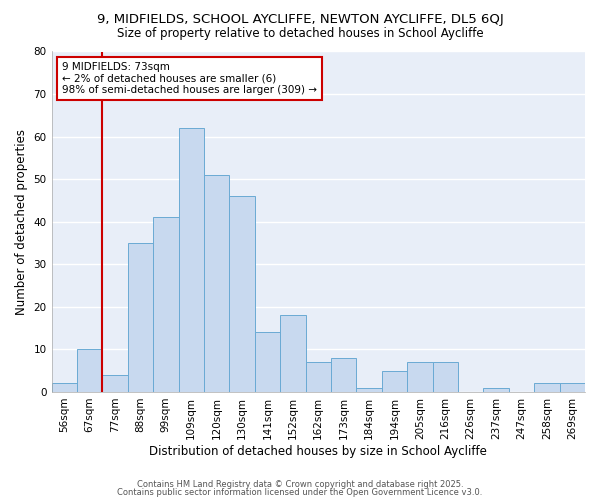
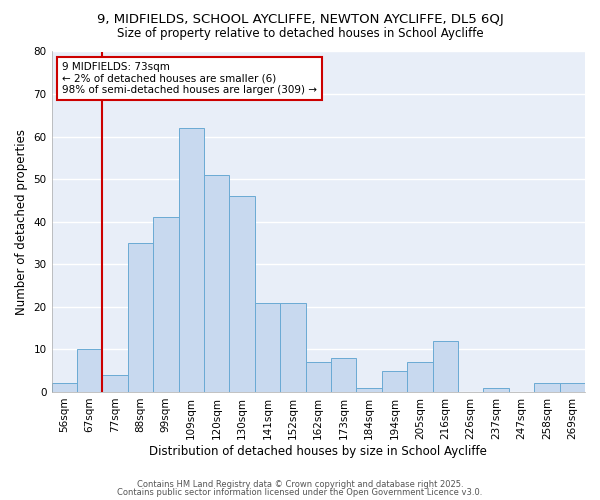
141sqm: 14 -> 21
152sqm: 18 -> 21
216sqm: 7 -> 12
